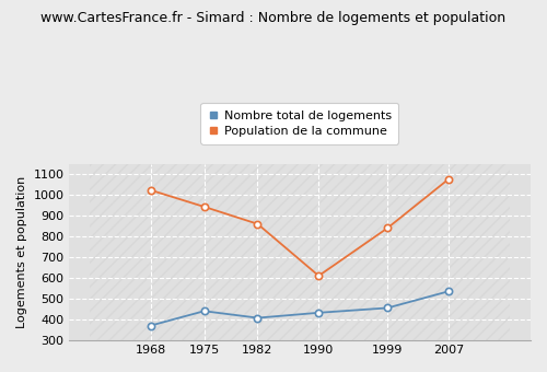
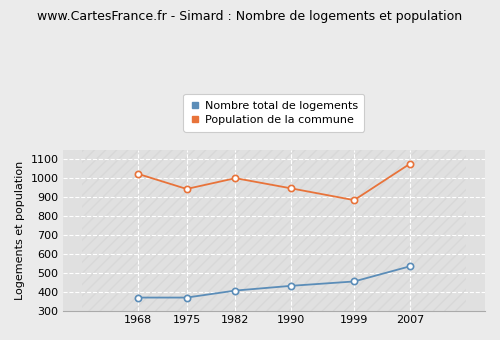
Nombre total de logements/1975: 440 -> 370
Population de la commune/1982: 860 -> 1000
Population de la commune/1990: 610 -> 950
Population de la commune/1999: 840 -> 880
